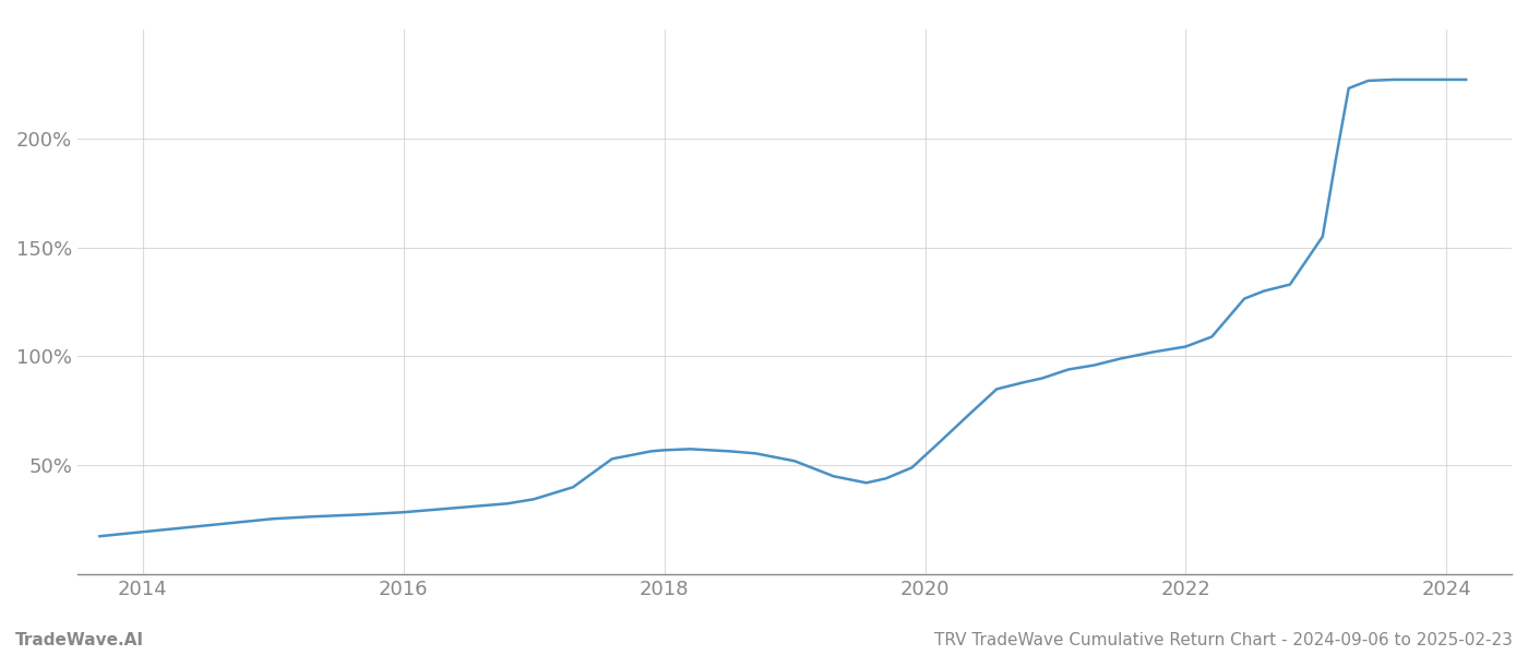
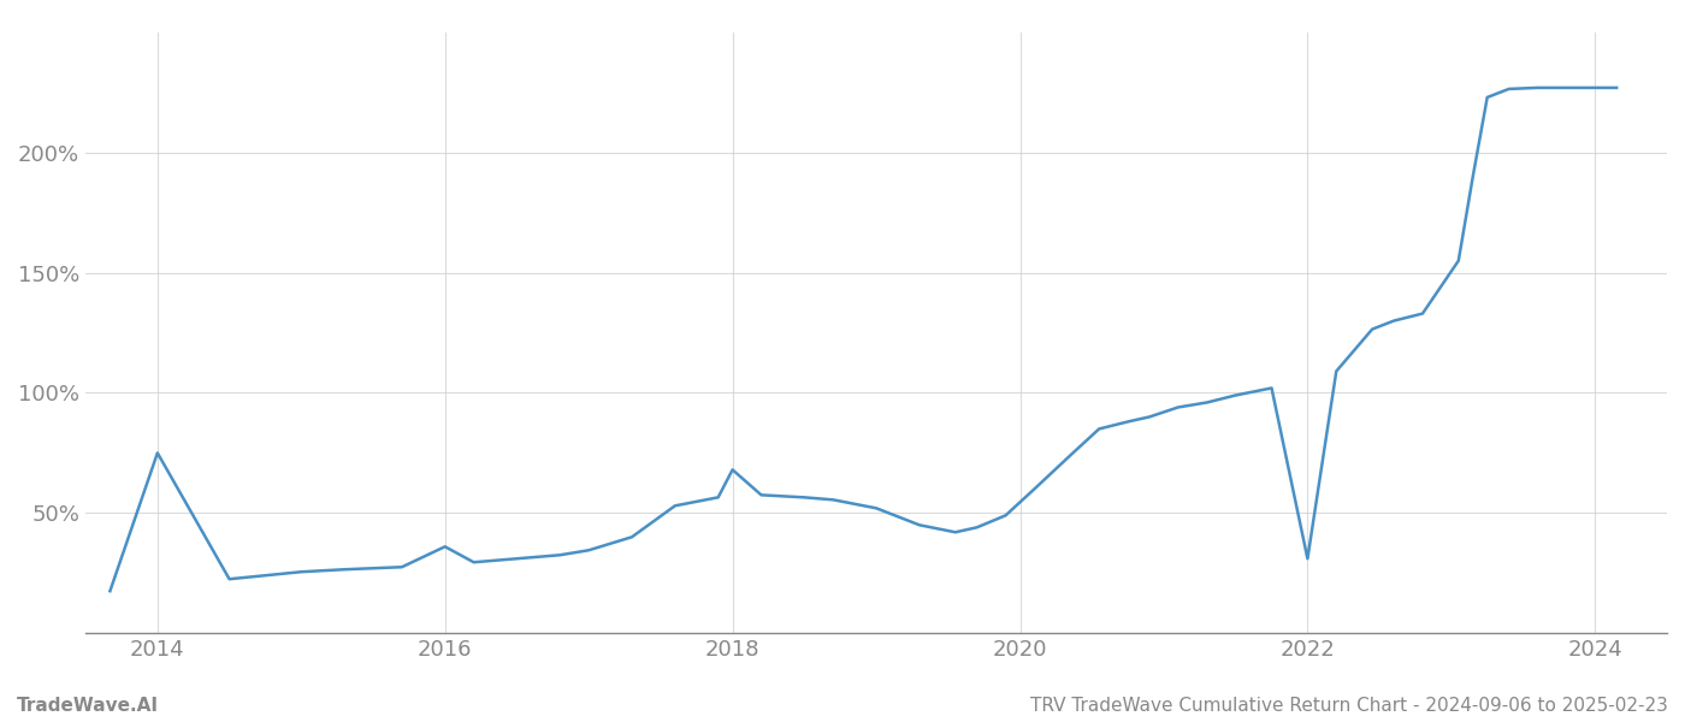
2014: 20% -> 75%
2016: 28% -> 36%
2018: 57% -> 68%
2022: 104% -> 31%
